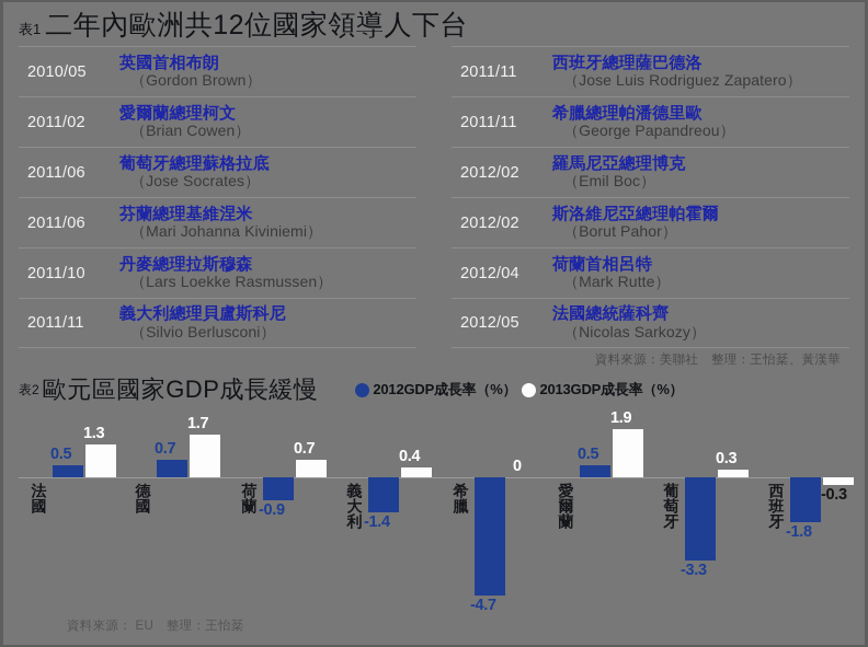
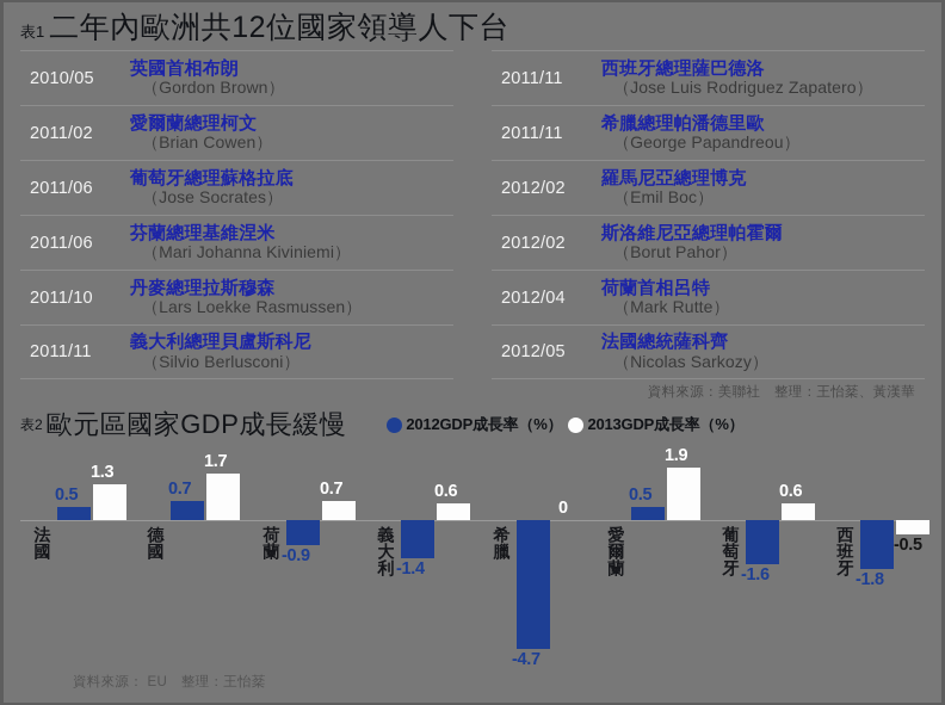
2013GDP成長率（%）/義大利: 0.4 -> 0.6
2012GDP成長率（%）/葡萄牙: -3.3 -> -1.6
2013GDP成長率（%）/葡萄牙: 0.3 -> 0.6
2013GDP成長率（%）/西班牙: -0.3 -> -0.5
